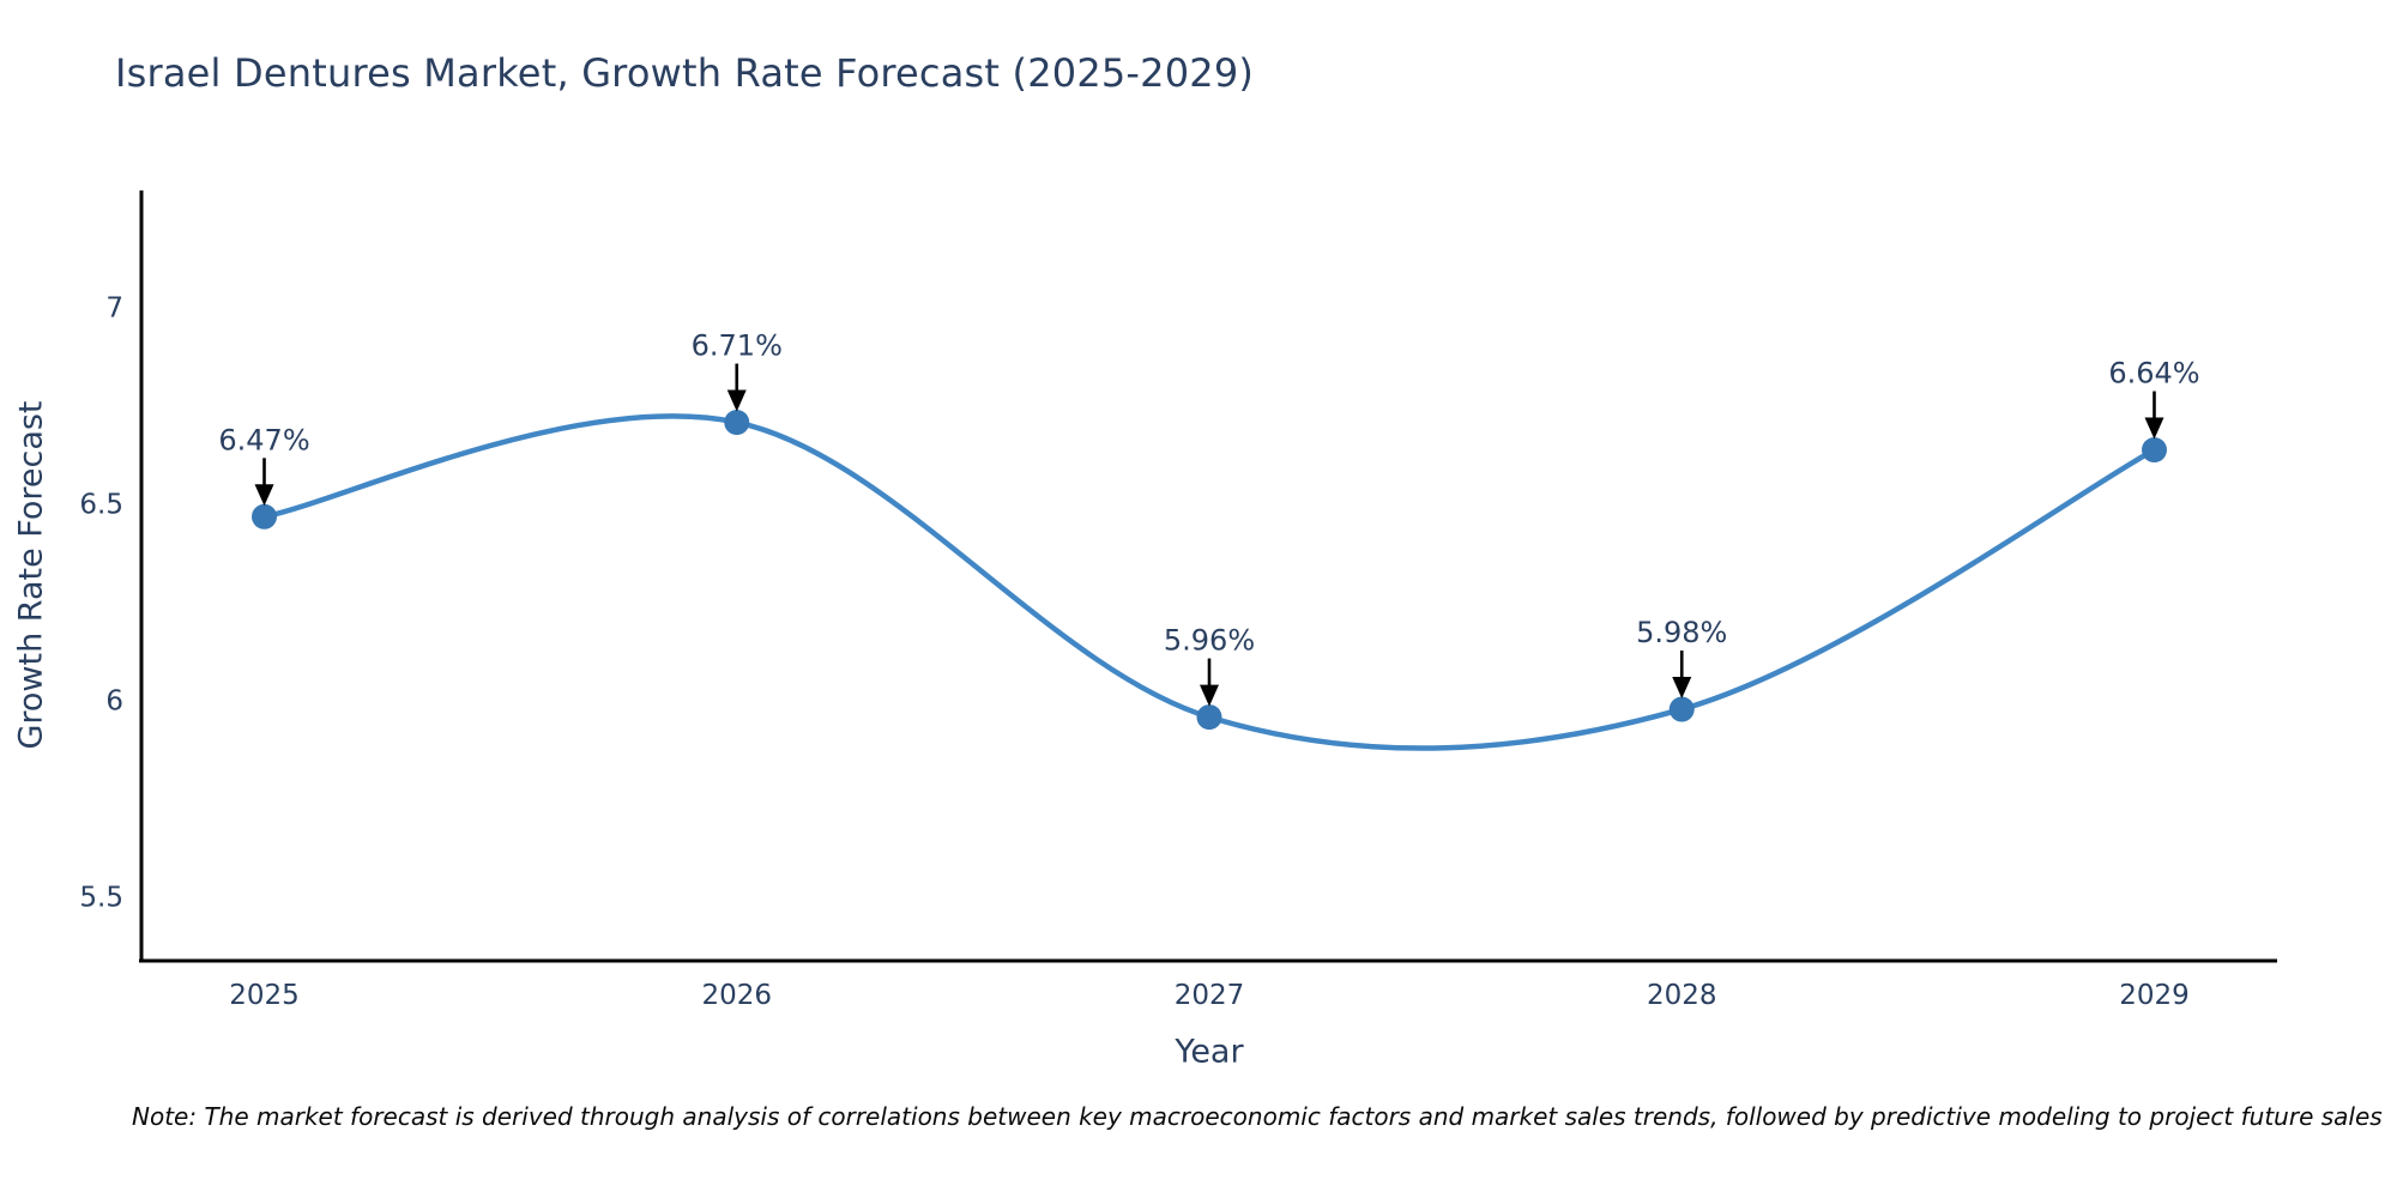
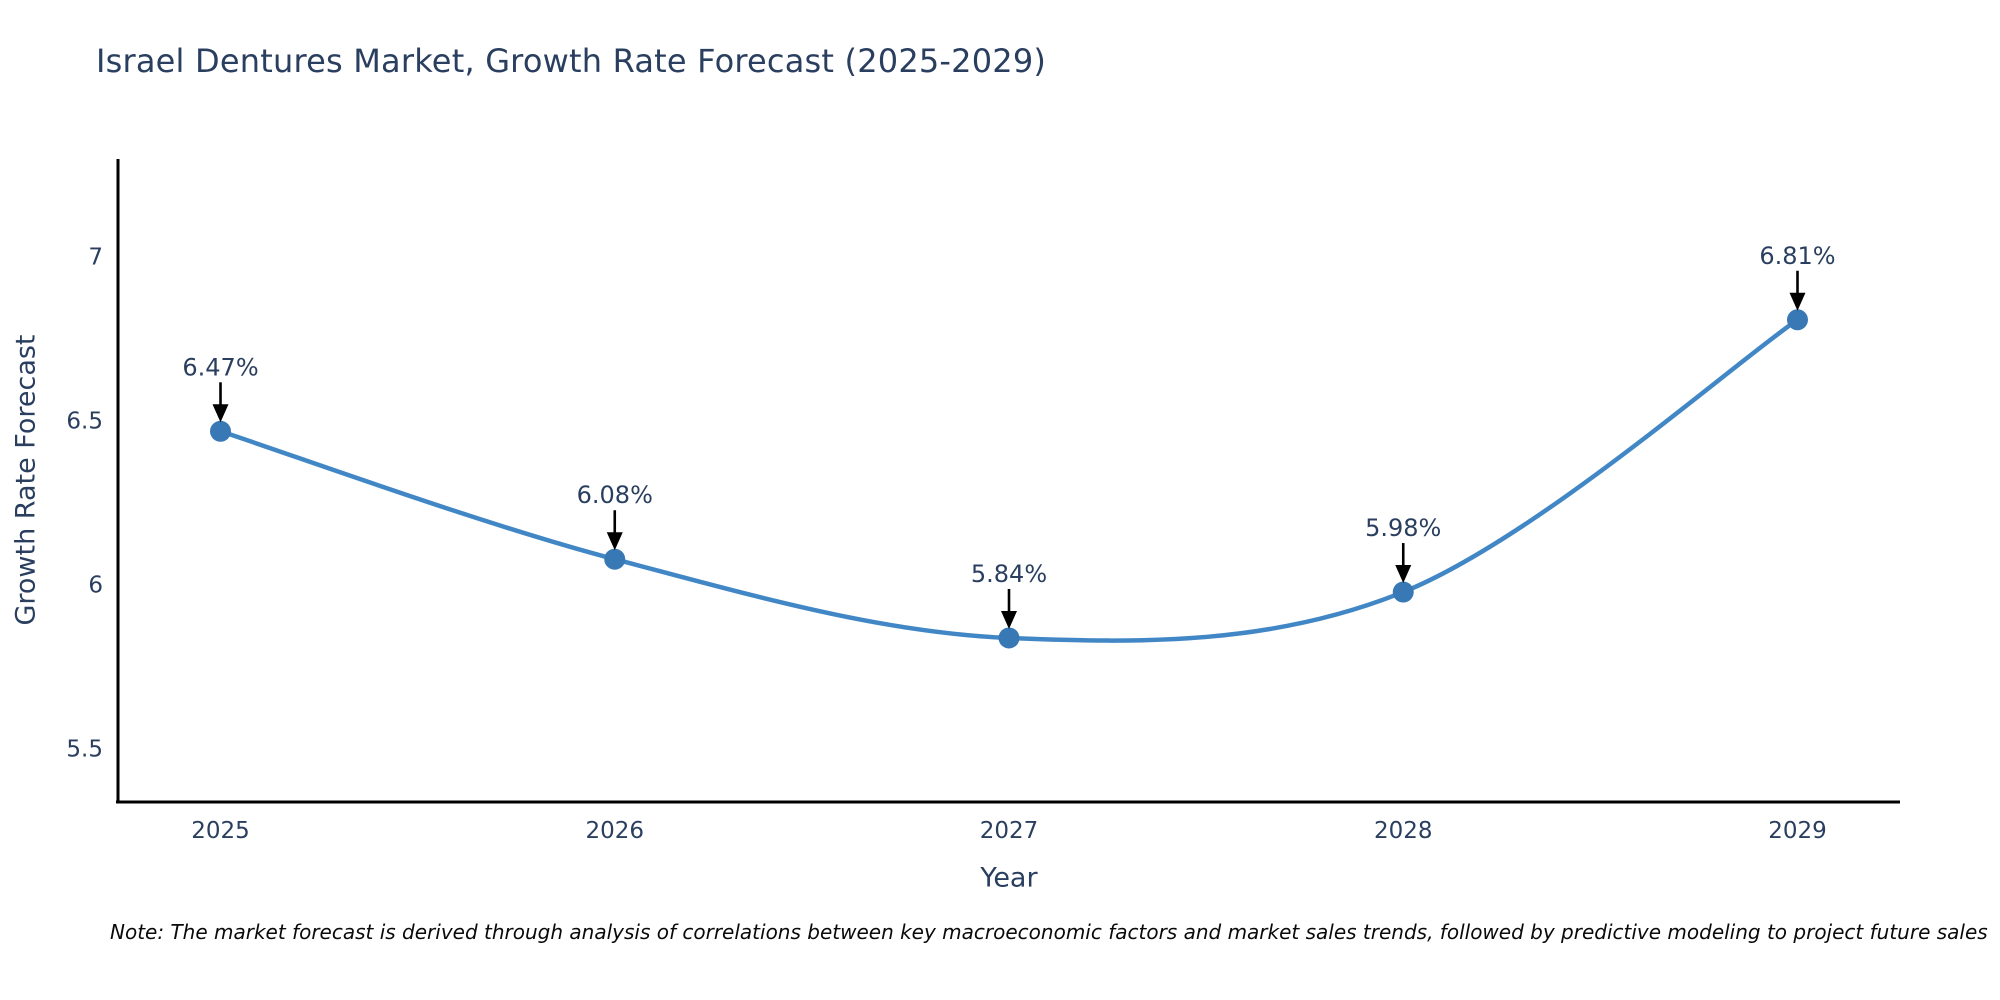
2026: 6.71% -> 6.08%
2027: 5.96% -> 5.84%
2029: 6.64% -> 6.81%
